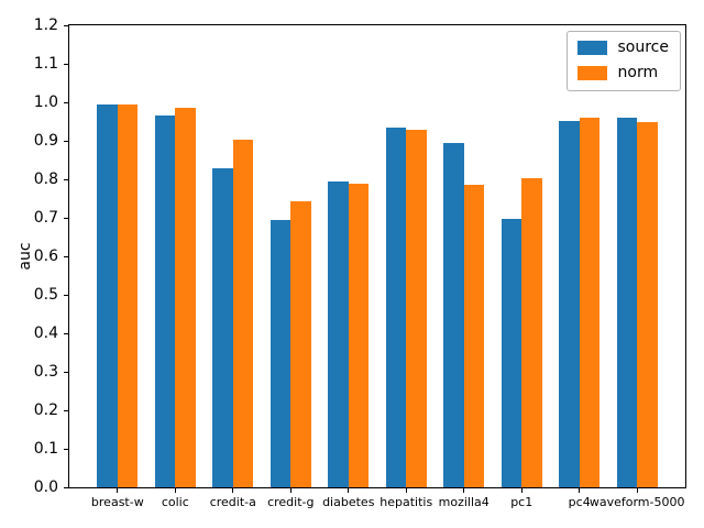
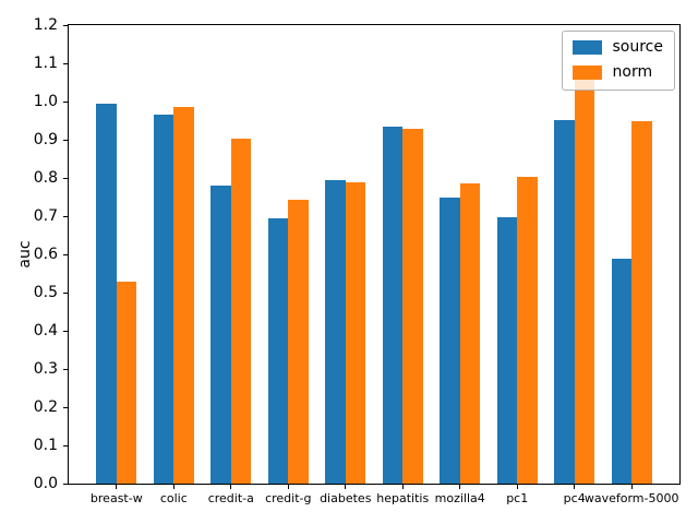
norm/breast-w: 0.99 -> 0.53
source/credit-a: 0.83 -> 0.78
source/mozilla4: 0.89 -> 0.75
norm/pc4: 0.96 -> 1.09
source/waveform-5000: 0.96 -> 0.59
